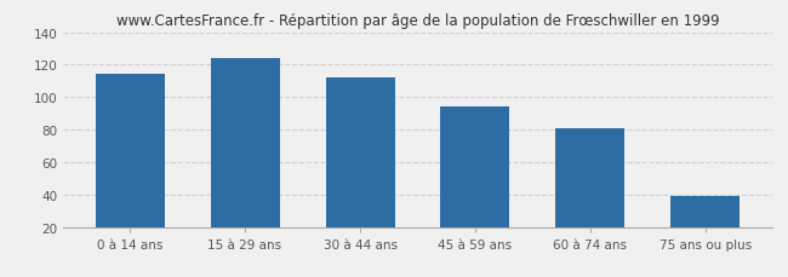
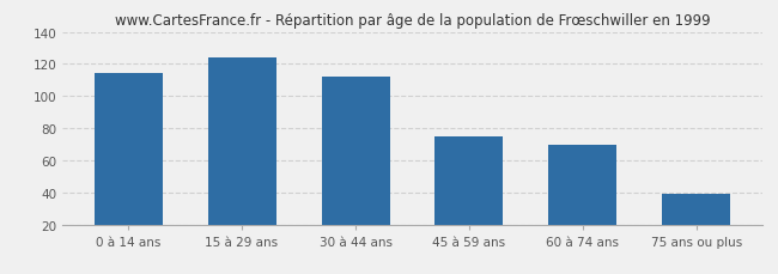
45 à 59 ans: 94 -> 75
60 à 74 ans: 81 -> 70
